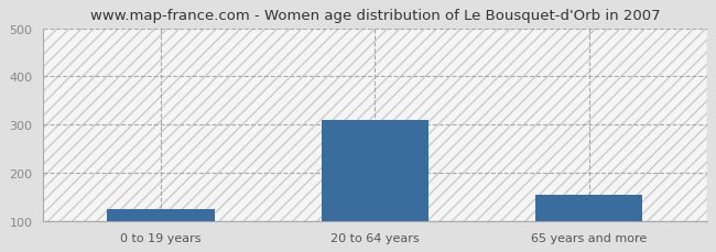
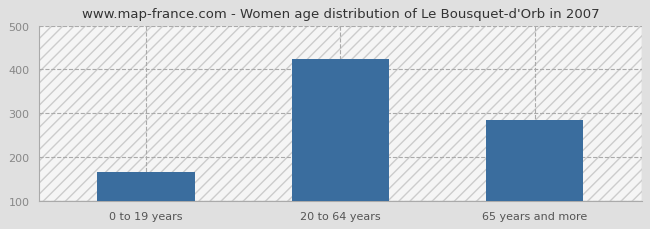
0 to 19 years: 125 -> 165
20 to 64 years: 310 -> 424
65 years and more: 155 -> 285
